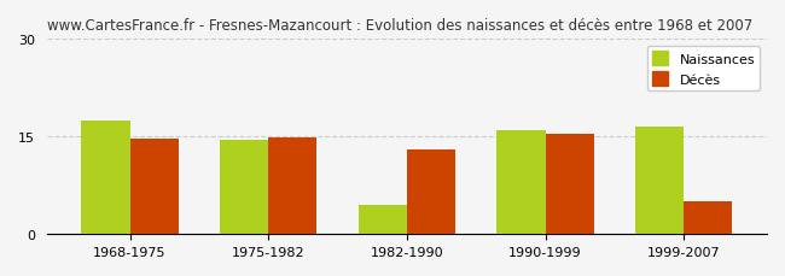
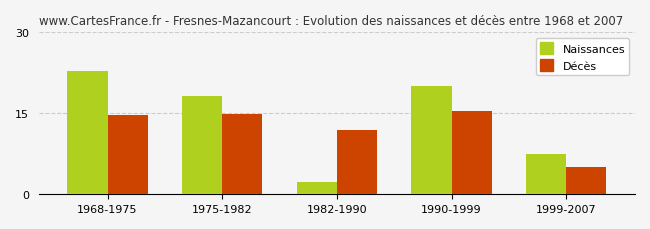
Naissances/1968-1975: 17.5 -> 22.8
Naissances/1975-1982: 14.5 -> 18.2
Naissances/1982-1990: 4.5 -> 2.2
Décès/1982-1990: 13.0 -> 12.0
Naissances/1990-1999: 16.0 -> 20.0
Naissances/1999-2007: 16.5 -> 7.4
